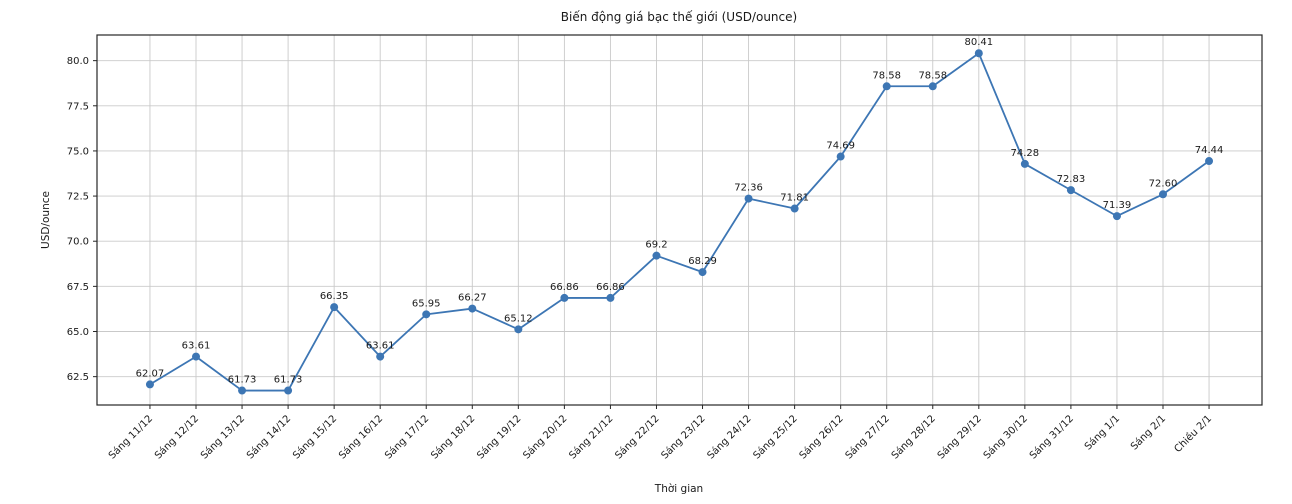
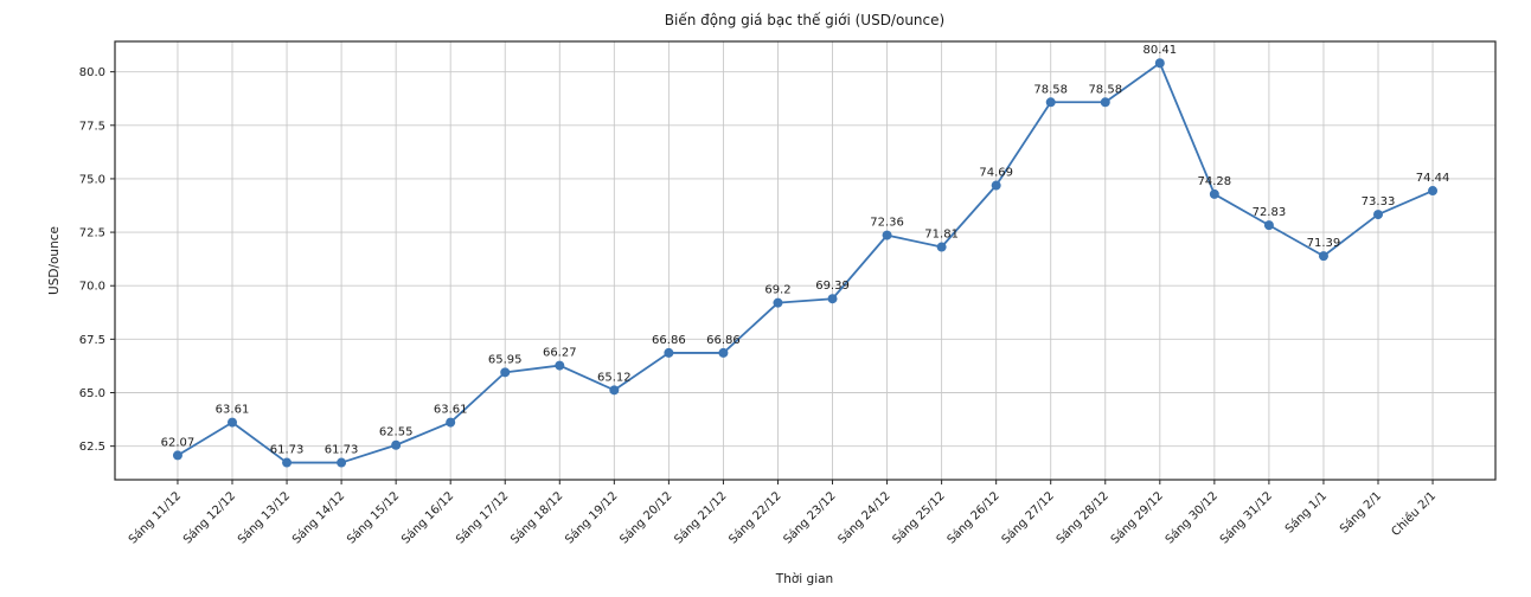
Sáng 15/12: 66.35 -> 62.55
Sáng 23/12: 68.29 -> 69.39
Sáng 2/1: 72.60 -> 73.33
